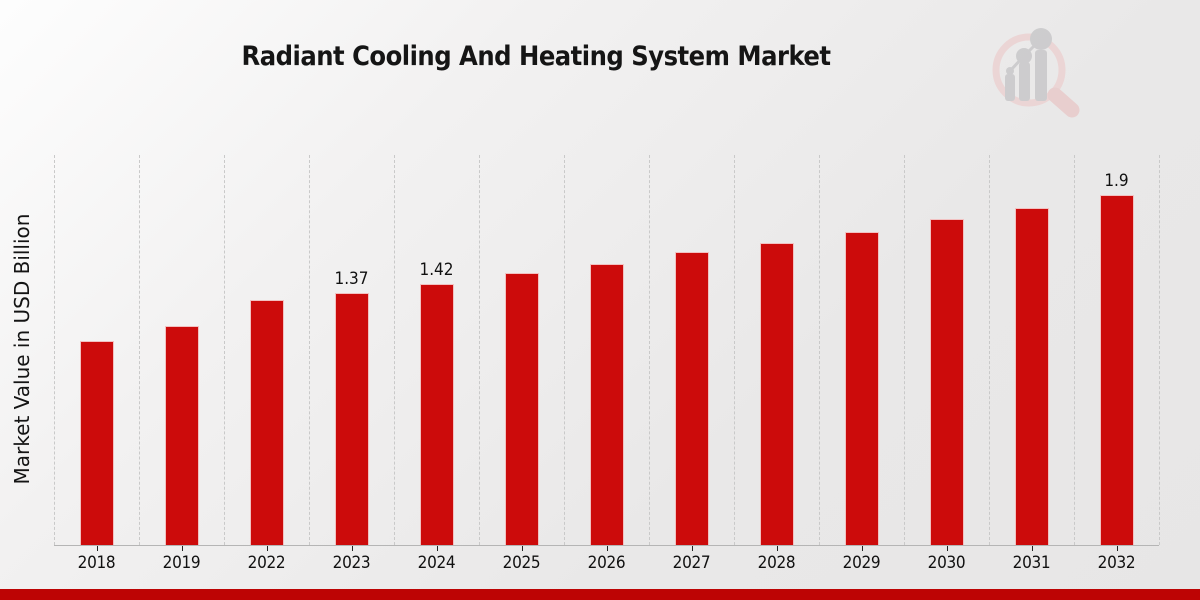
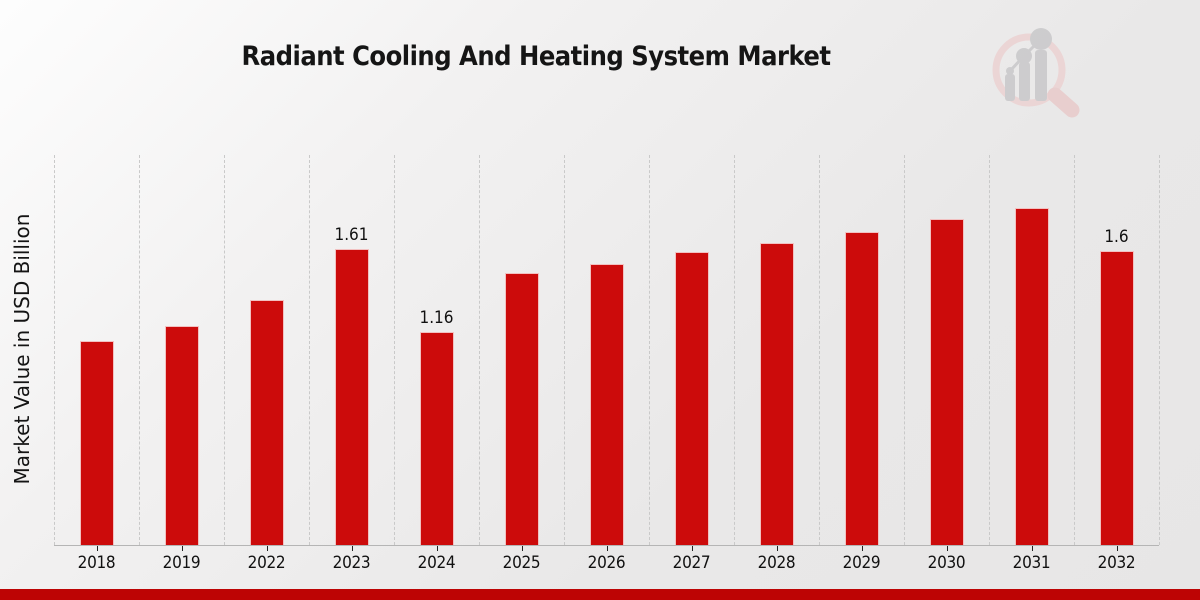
2023: 1.37 -> 1.61
2024: 1.42 -> 1.16
2032: 1.9 -> 1.6
